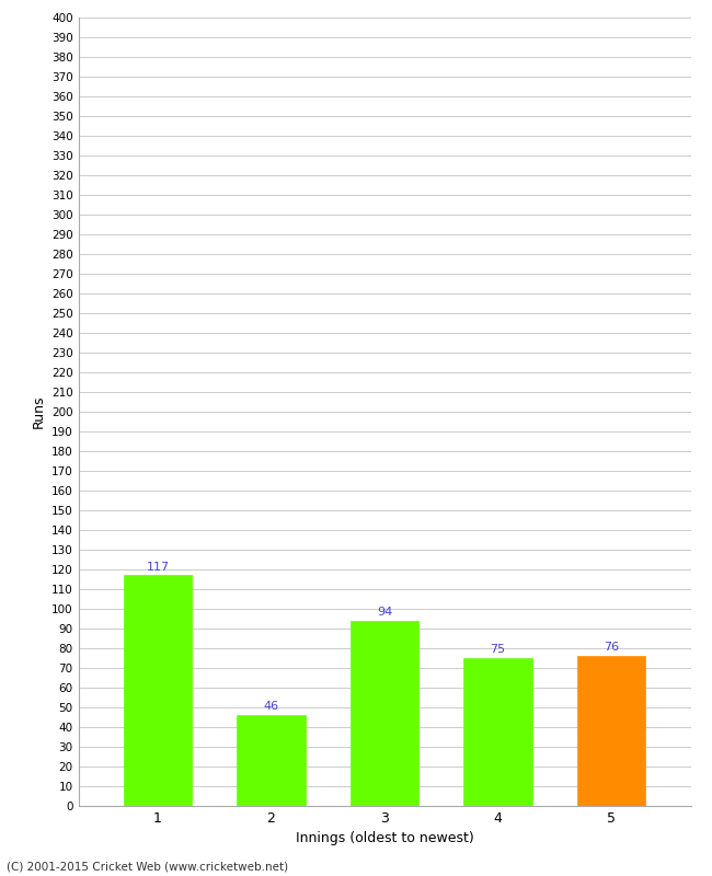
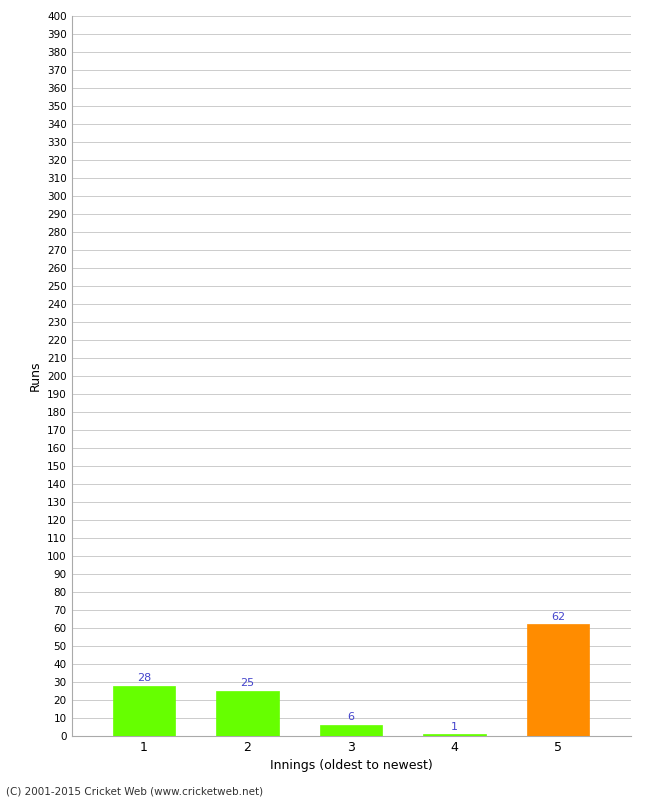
1: 117 -> 28
2: 46 -> 25
3: 94 -> 6
4: 75 -> 1
5: 76 -> 62
